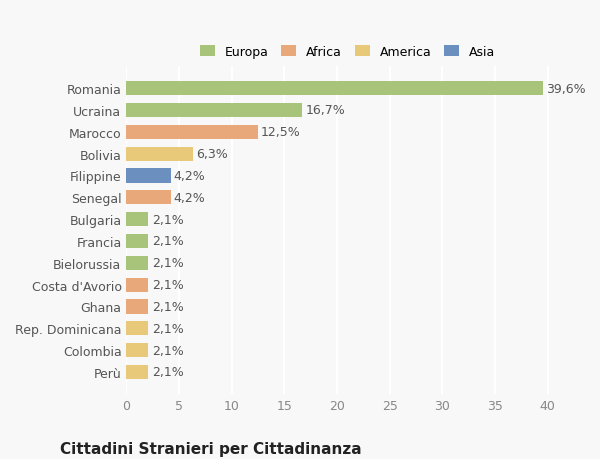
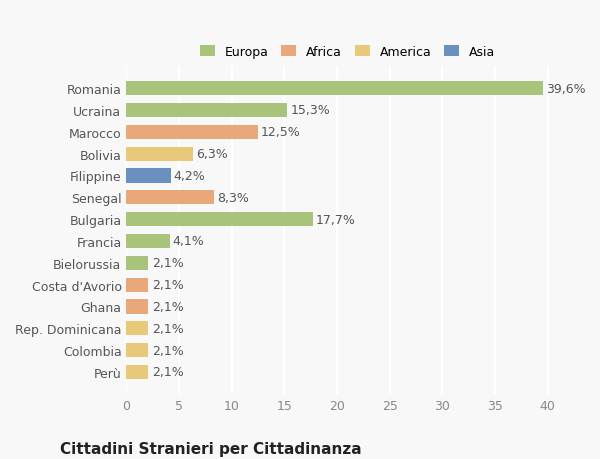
Ucraina: 16,7% -> 15,3%
Senegal: 4,2% -> 8,3%
Bulgaria: 2,1% -> 17,7%
Francia: 2,1% -> 4,1%
